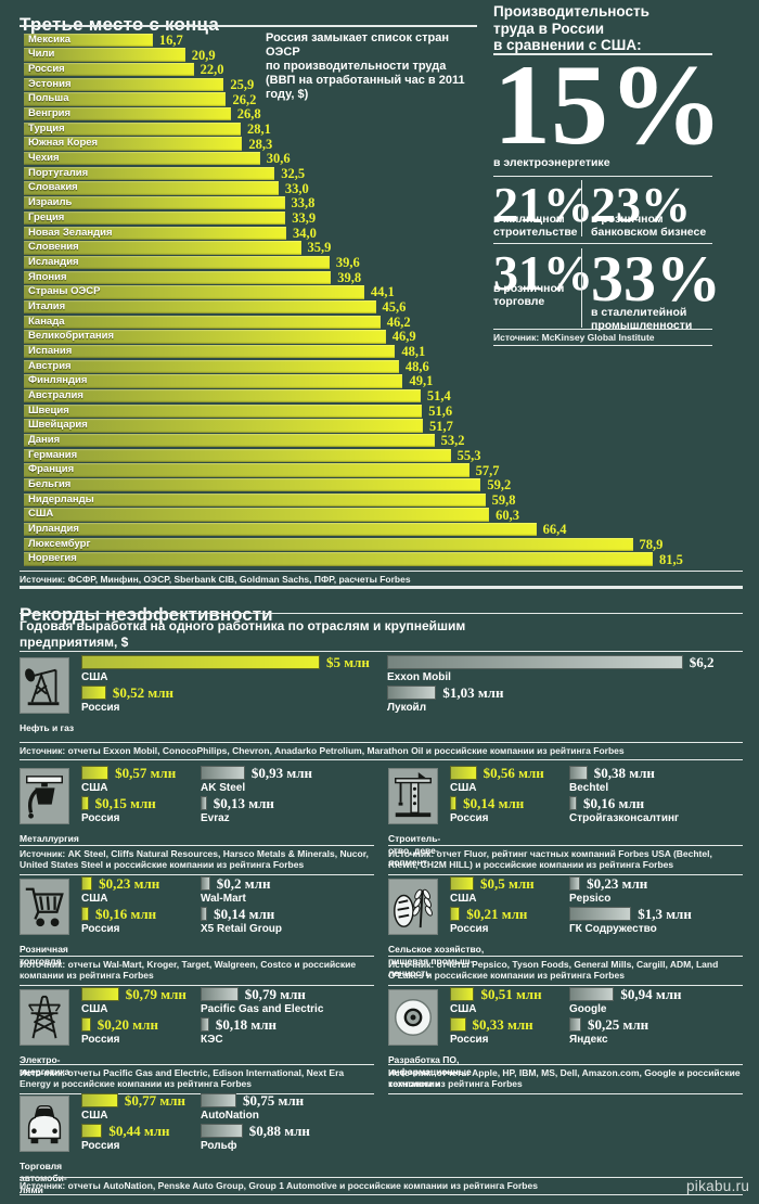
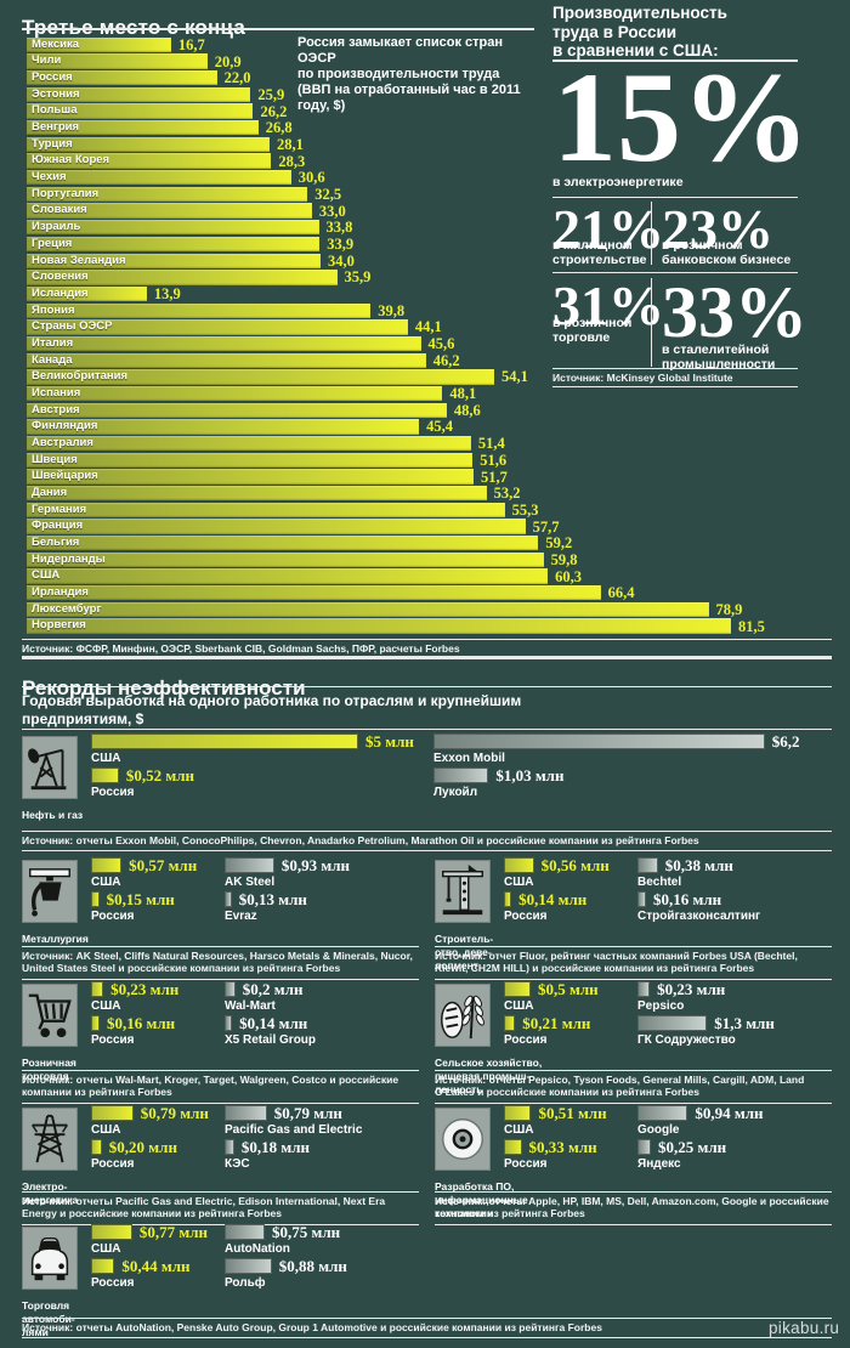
Третье место с конца/Исландия: 39,6 -> 13,9
Третье место с конца/Великобритания: 46,9 -> 54,1
Третье место с конца/Финляндия: 49,1 -> 45,4
